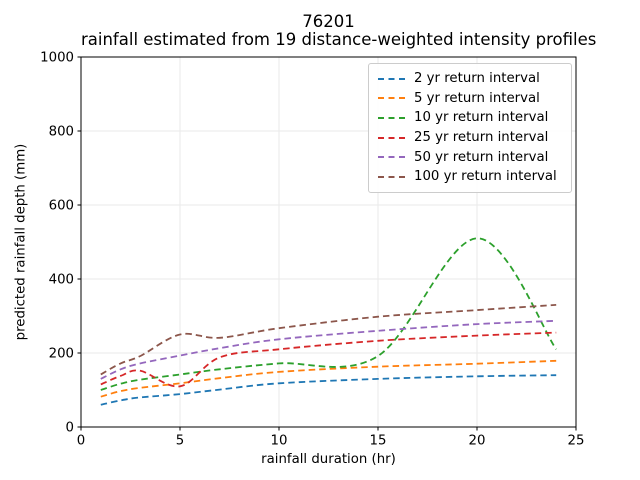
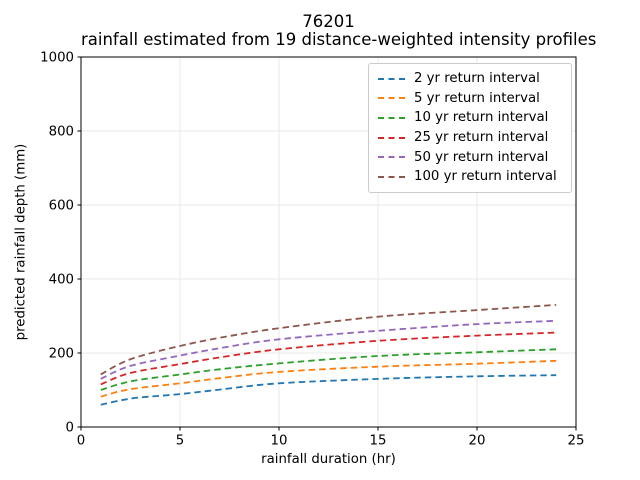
25 yr return interval/5: 110 -> 170
100 yr return interval/5: 250 -> 220
10 yr return interval/20: 510 -> 200
